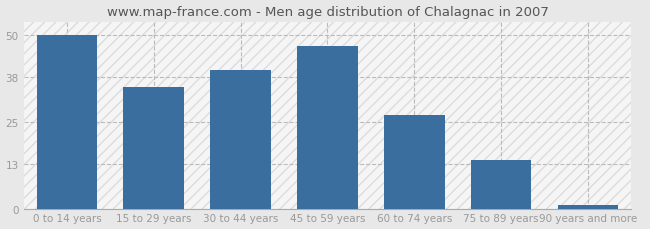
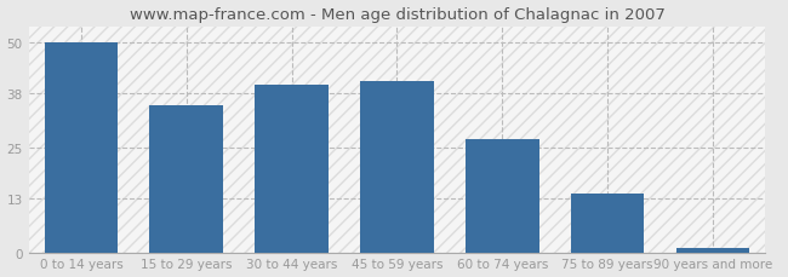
45 to 59 years: 47 -> 41
